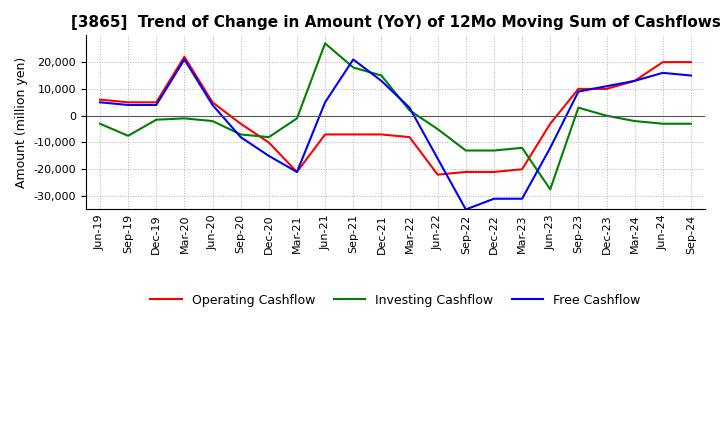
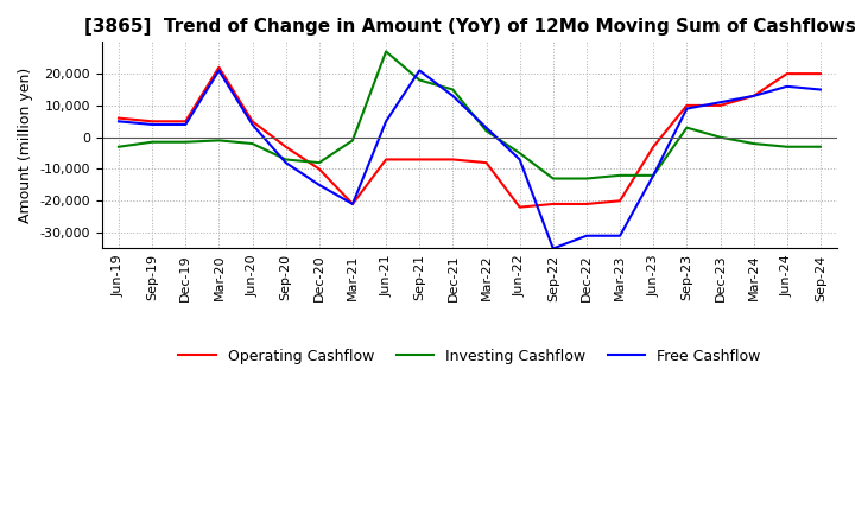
Investing Cashflow/Sep-19: -7,500 -> -1,500
Free Cashflow/Jun-22: -16,000 -> -7,000
Investing Cashflow/Jun-23: -27,500 -> -12,000
